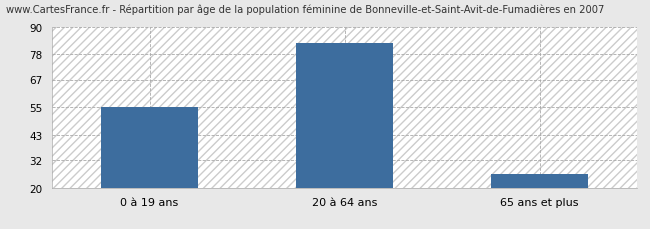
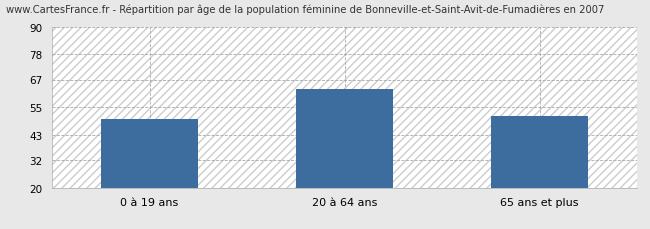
0 à 19 ans: 55 -> 50
20 à 64 ans: 83 -> 63
65 ans et plus: 26 -> 51
